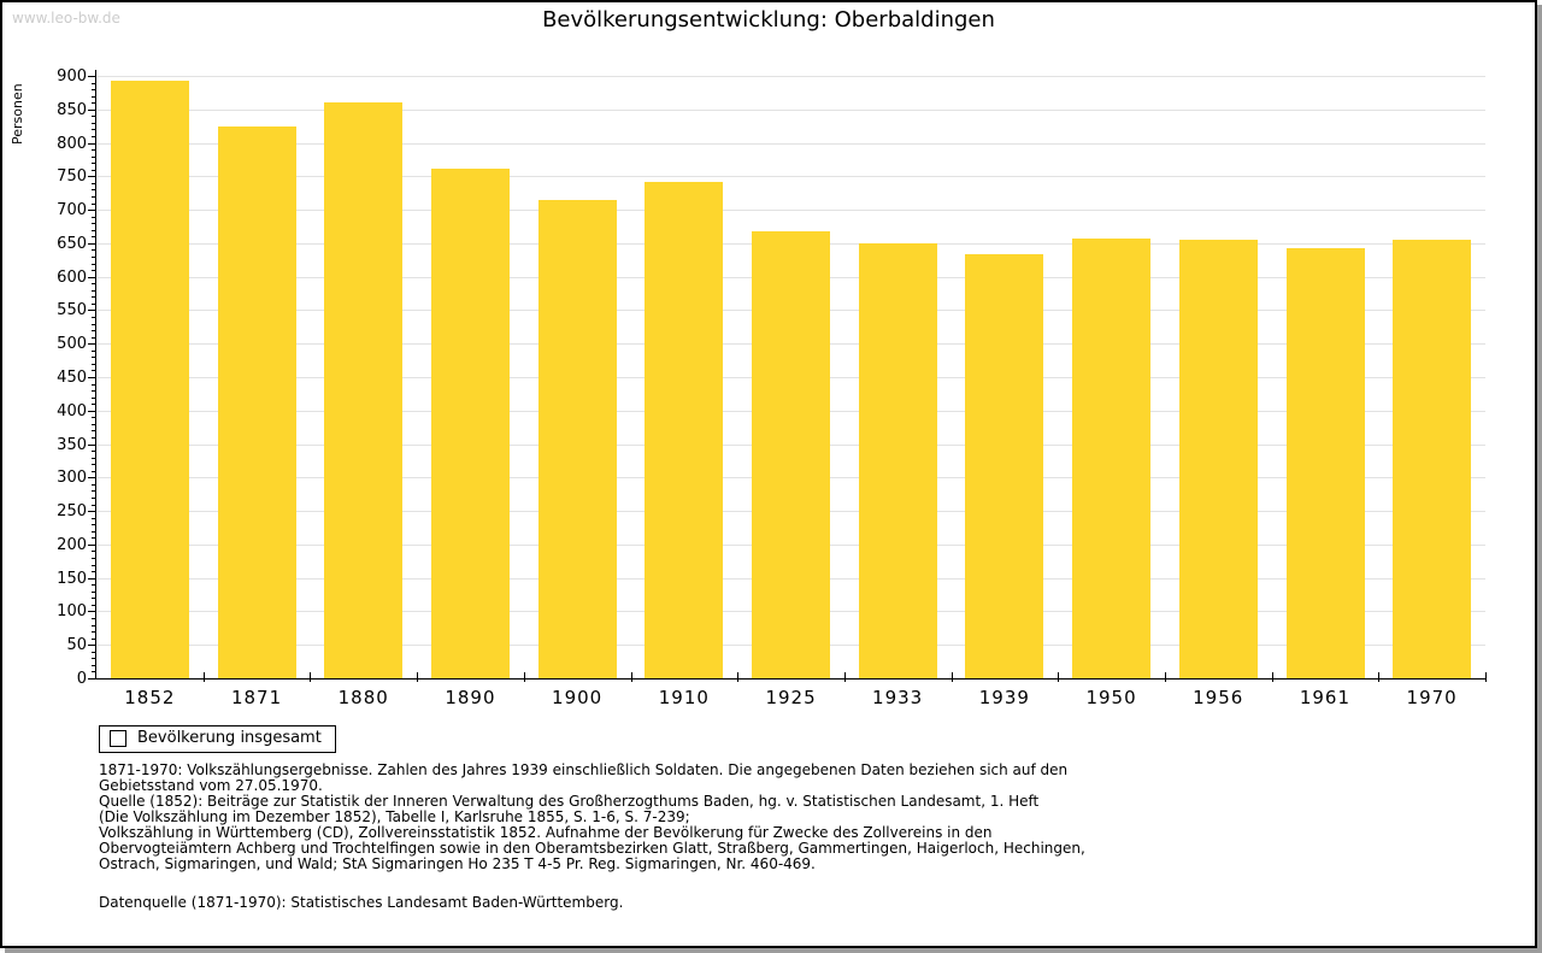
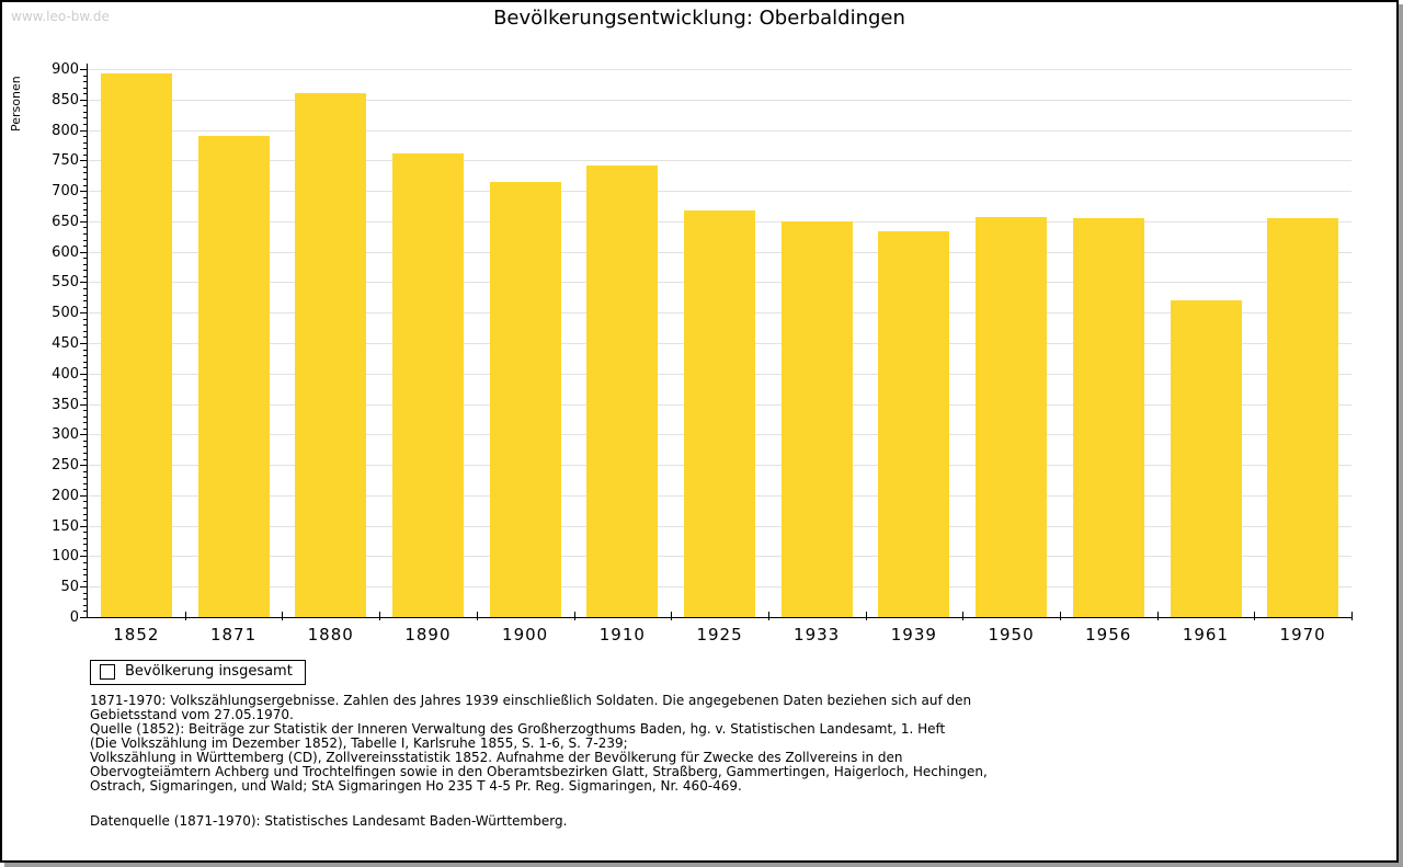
1871: 820 -> 790
1961: 640 -> 520
